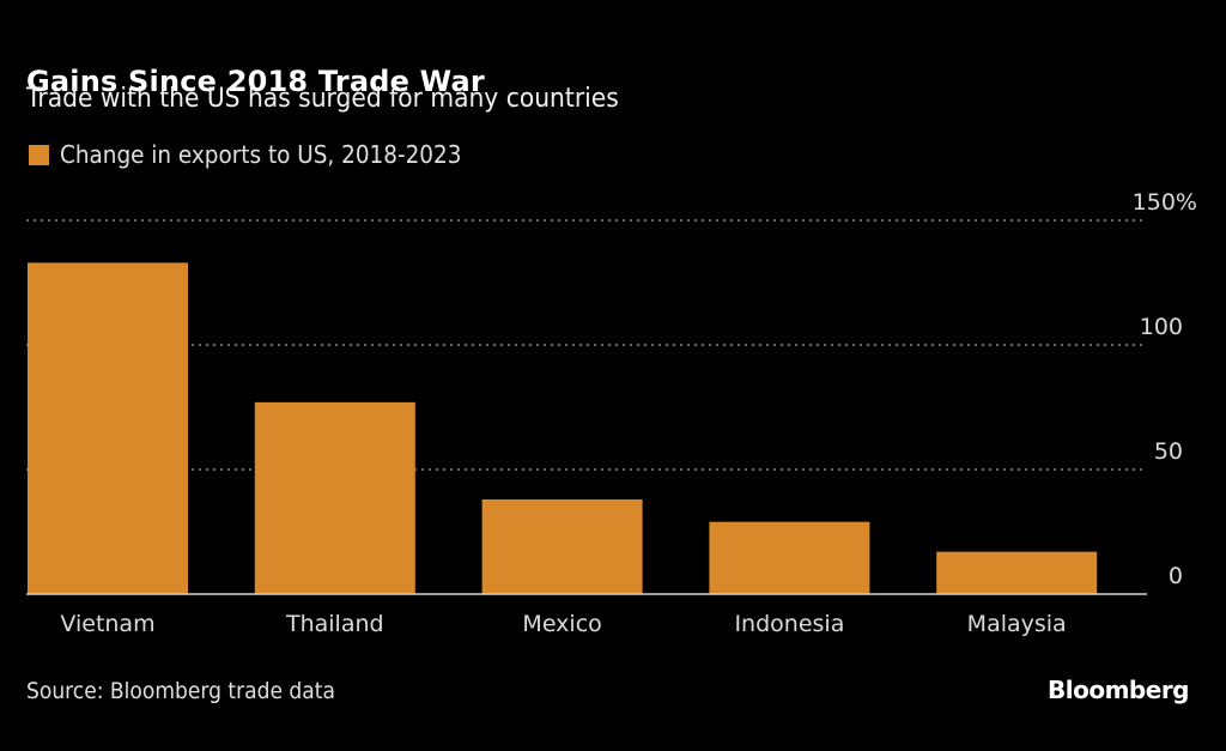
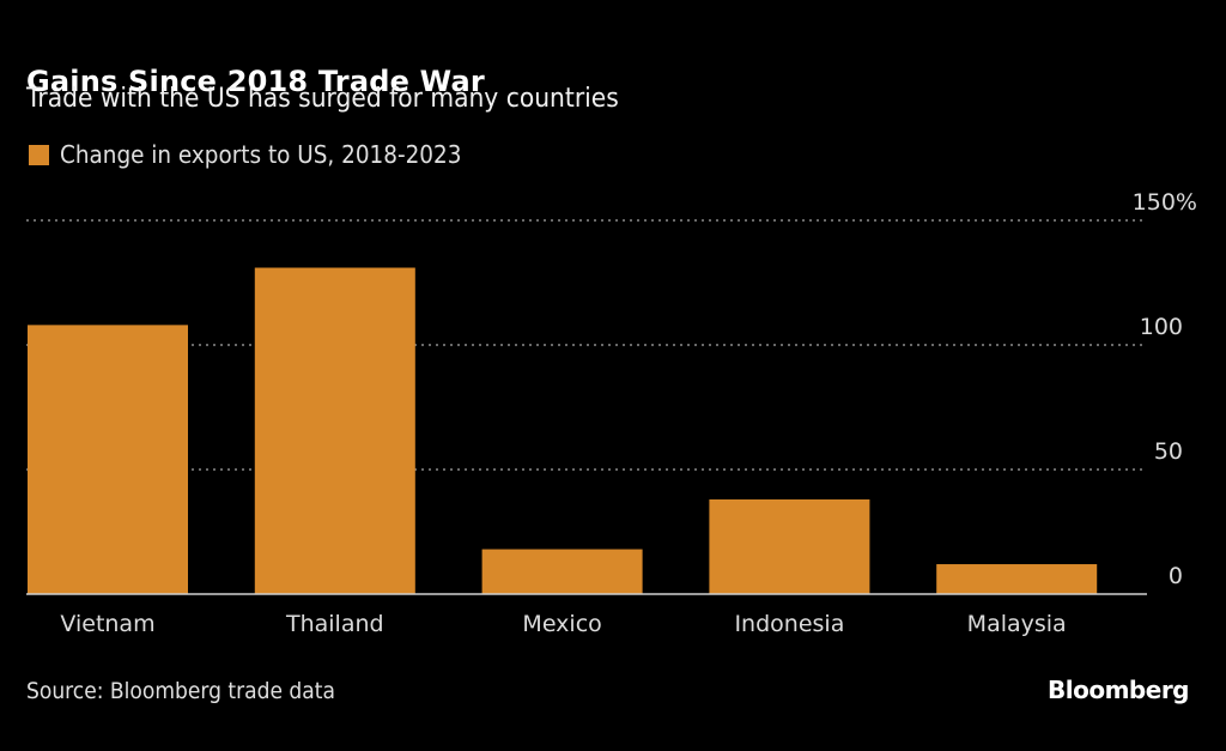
Vietnam: 133 -> 108
Thailand: 77 -> 131
Mexico: 38 -> 18
Indonesia: 29 -> 38
Malaysia: 17 -> 12
